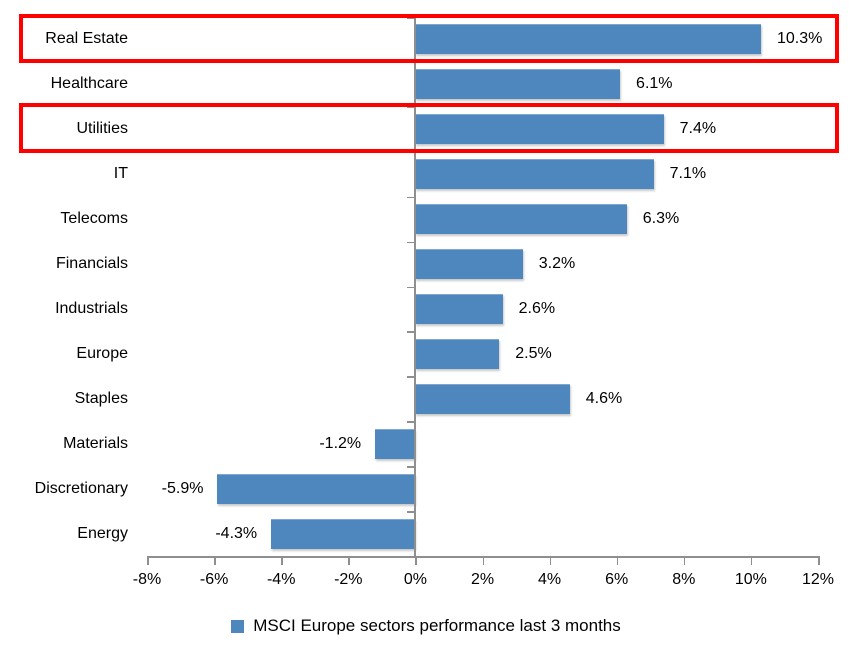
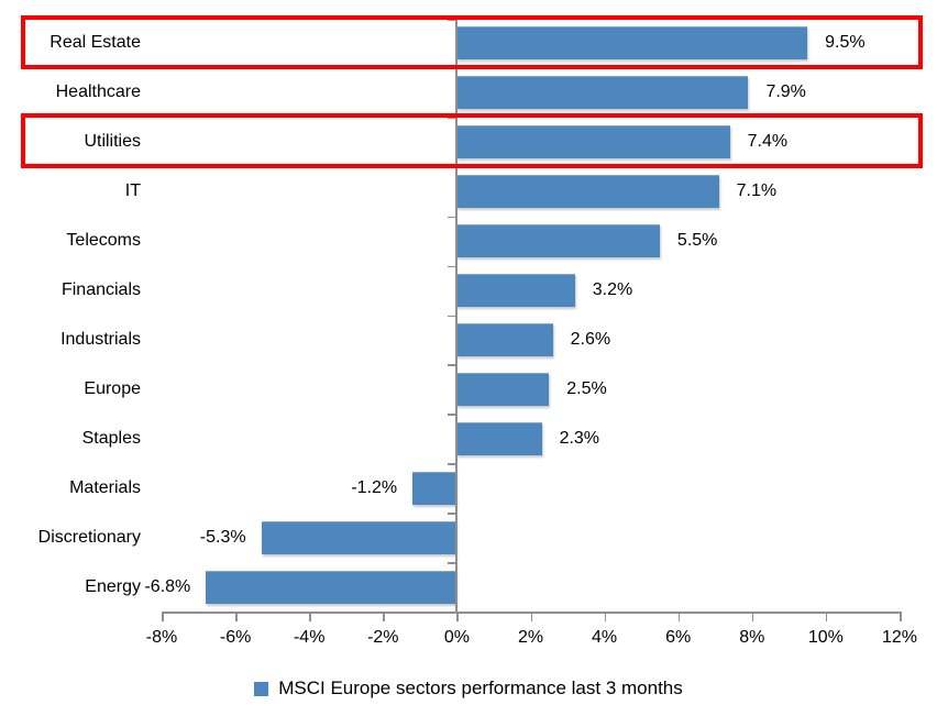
Real Estate: 10.3% -> 9.5%
Healthcare: 6.1% -> 7.9%
Telecoms: 6.3% -> 5.5%
Staples: 4.6% -> 2.3%
Discretionary: -5.9% -> -5.3%
Energy: -4.3% -> -6.8%
